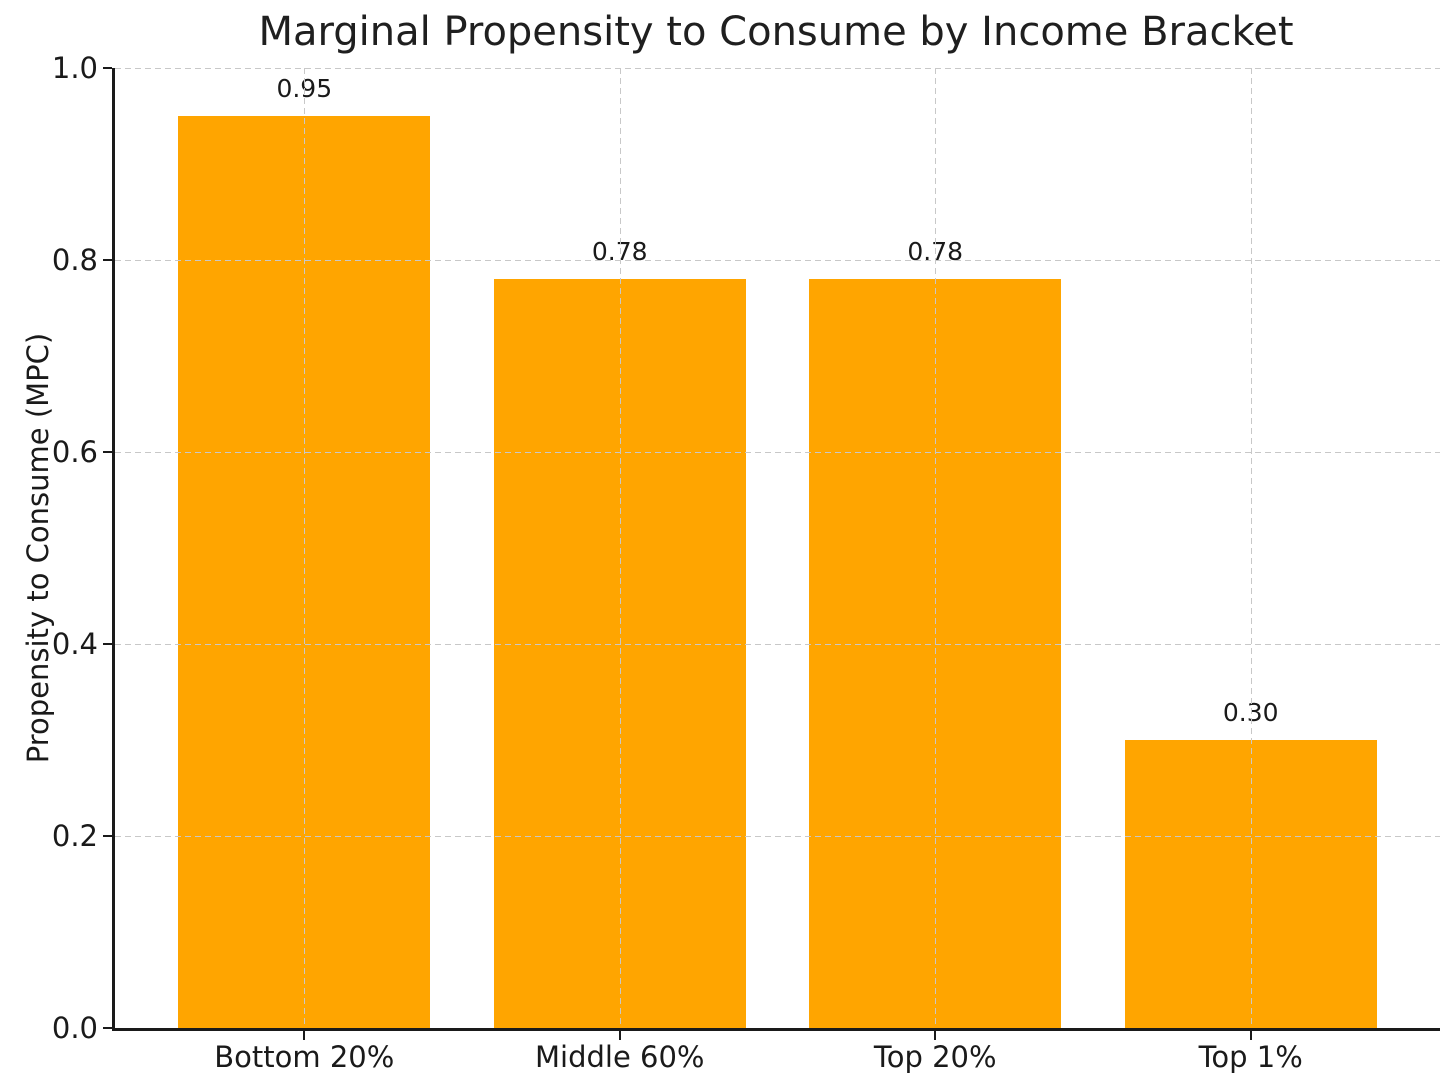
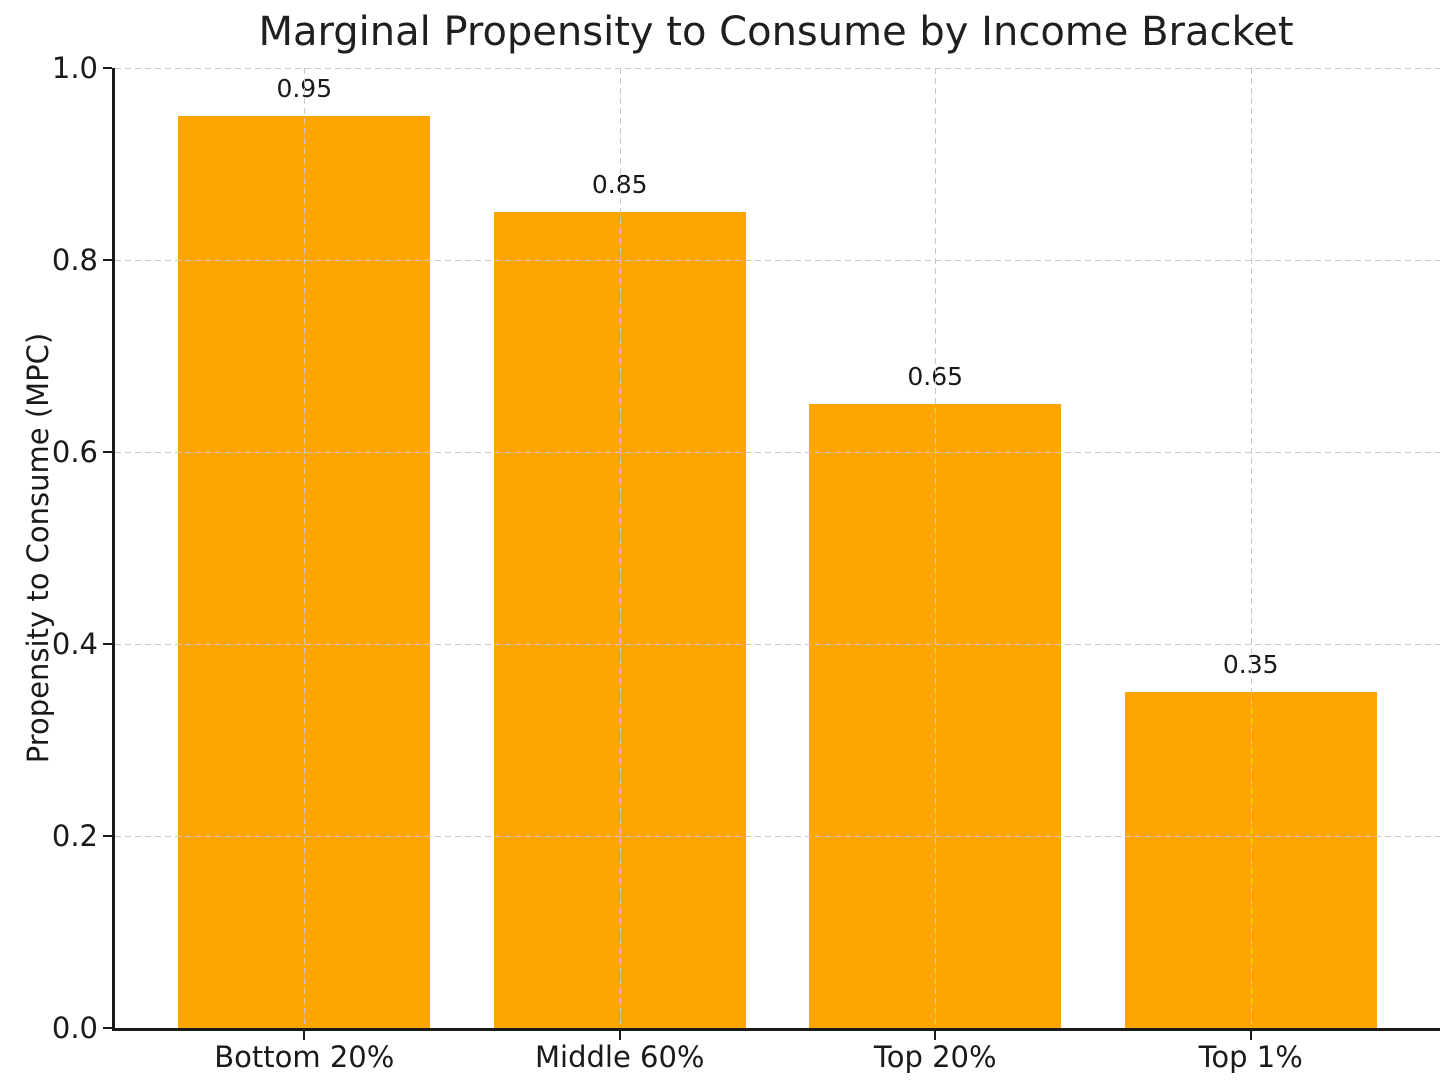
Middle 60%: 0.78 -> 0.85
Top 20%: 0.78 -> 0.65
Top 1%: 0.30 -> 0.35
